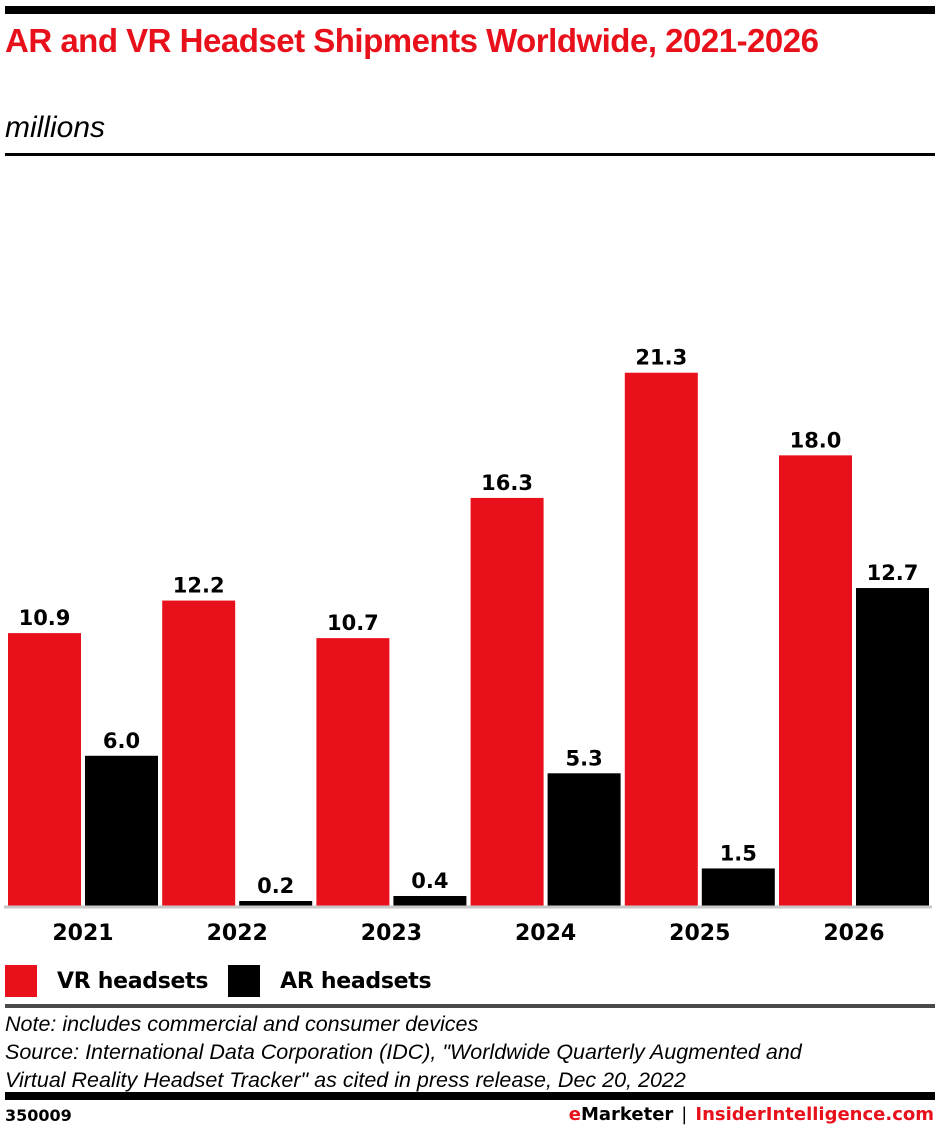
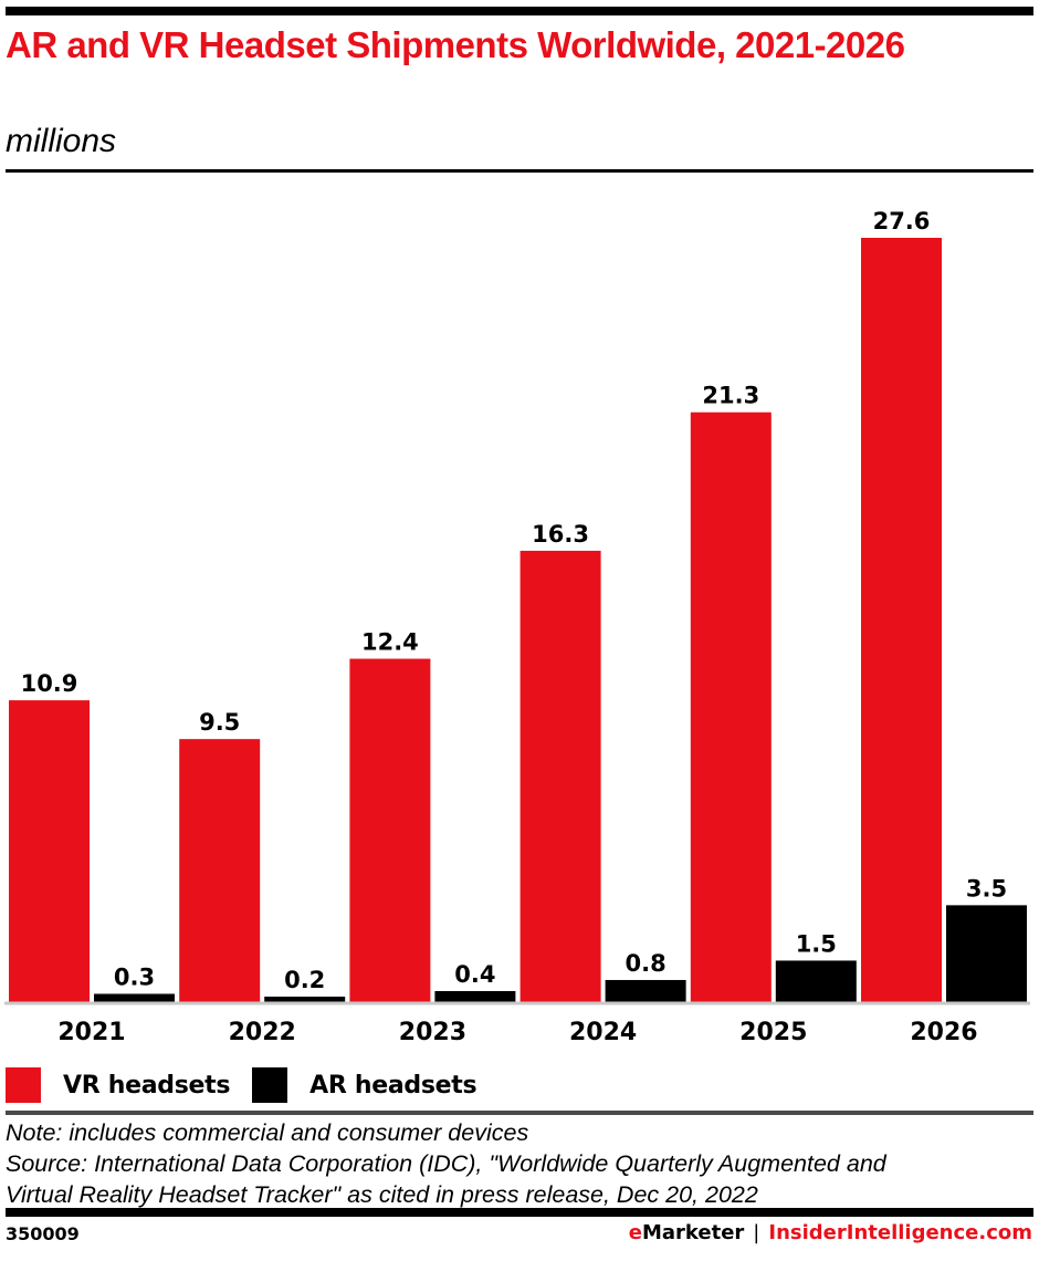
AR headsets/2021: 6.0 -> 0.3
VR headsets/2022: 12.2 -> 9.5
VR headsets/2023: 10.7 -> 12.4
AR headsets/2024: 5.3 -> 0.8
VR headsets/2026: 18.0 -> 27.6
AR headsets/2026: 12.7 -> 3.5
